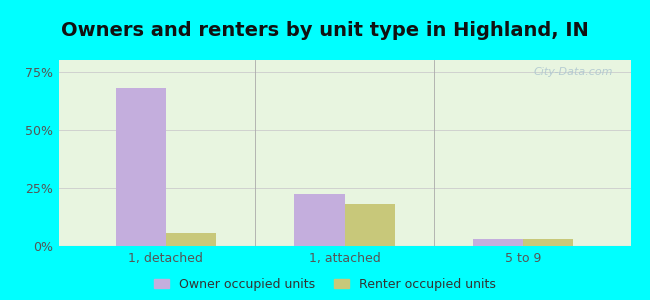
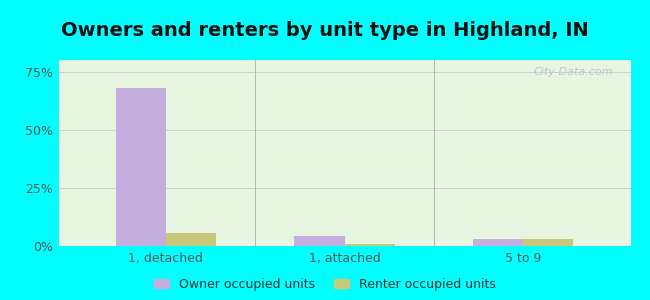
Owner occupied units/1, attached: 22.5% -> 4.2%
Renter occupied units/1, attached: 18.0% -> 1.0%
